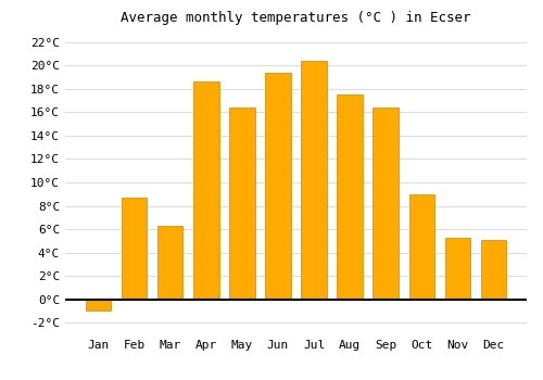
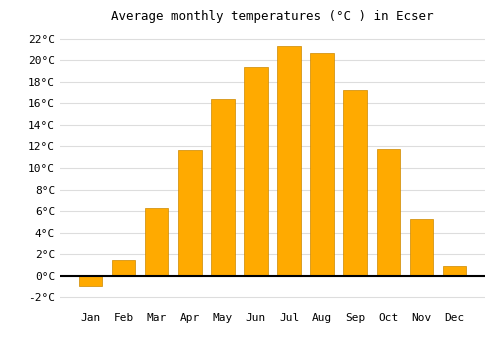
Feb: 8.7°C -> 1.5°C
Apr: 18.6°C -> 11.7°C
Jul: 20.4°C -> 21.3°C
Aug: 17.5°C -> 20.7°C
Sep: 16.4°C -> 17.2°C
Oct: 9.0°C -> 11.8°C
Dec: 5.1°C -> 0.9°C
